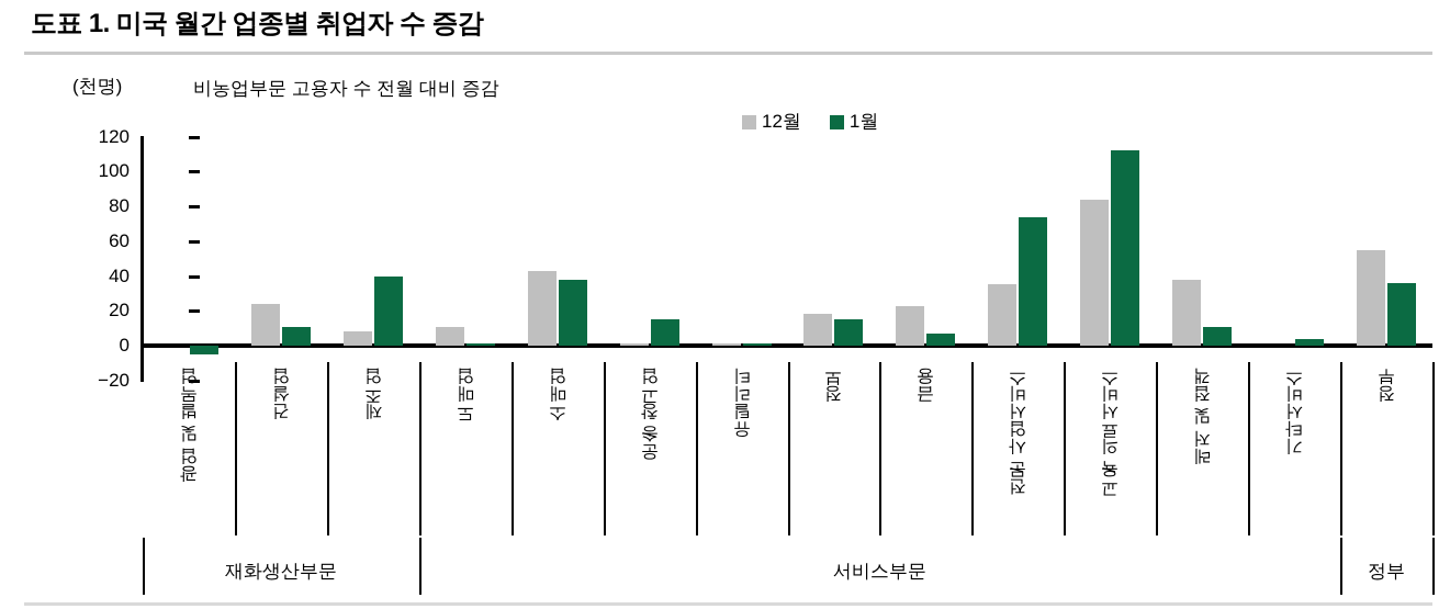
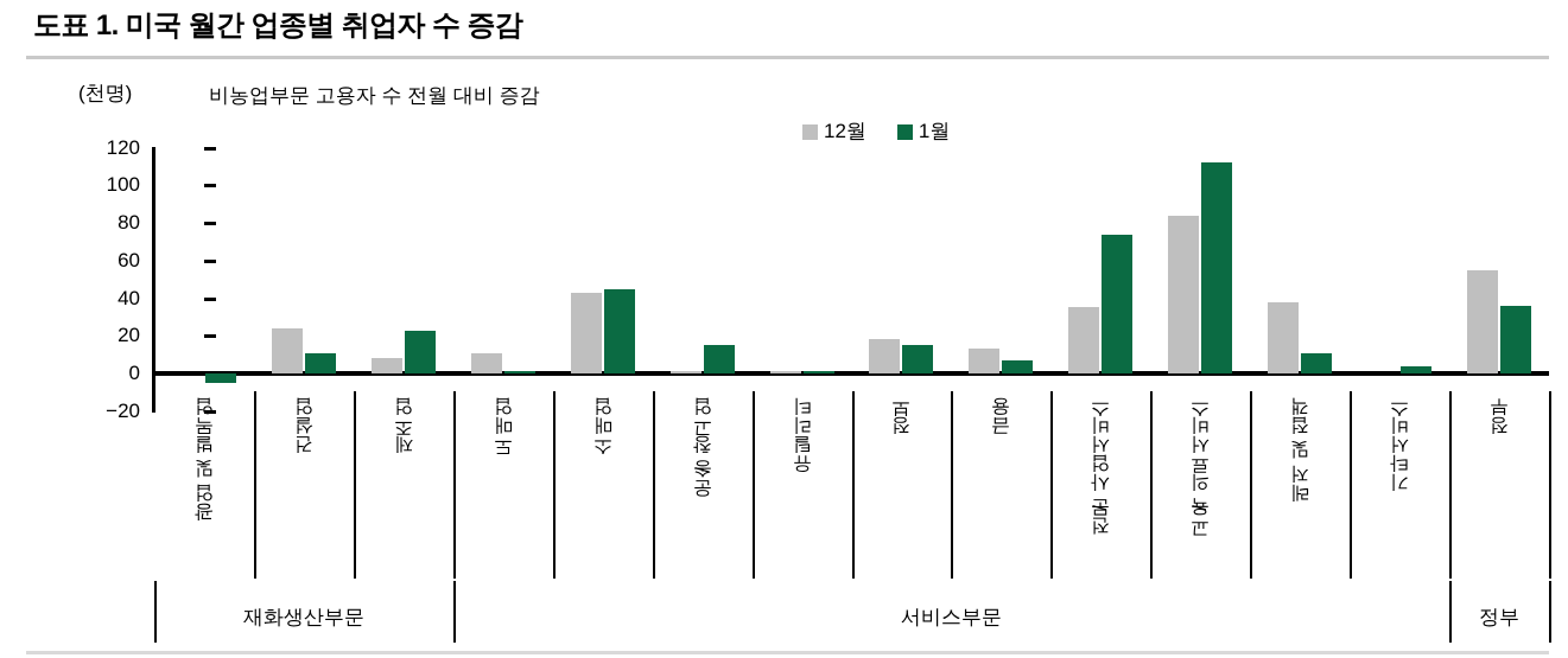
1월/제조업: 40 -> 23
1월/소매업: 38 -> 45
12월/금융: 23 -> 13
